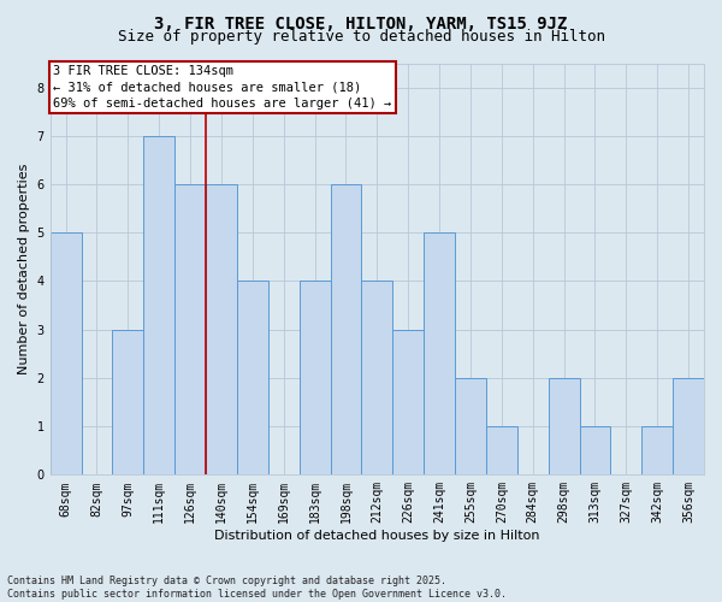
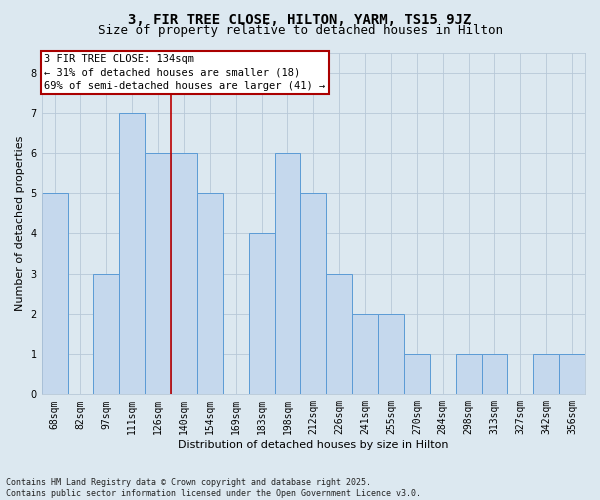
154sqm: 4 -> 5
212sqm: 4 -> 5
241sqm: 5 -> 2
298sqm: 2 -> 1
356sqm: 2 -> 1
